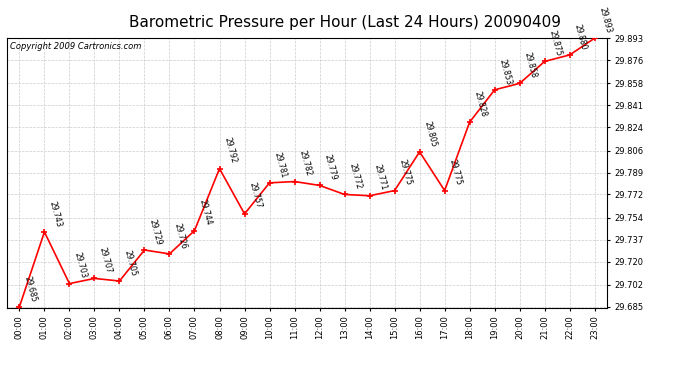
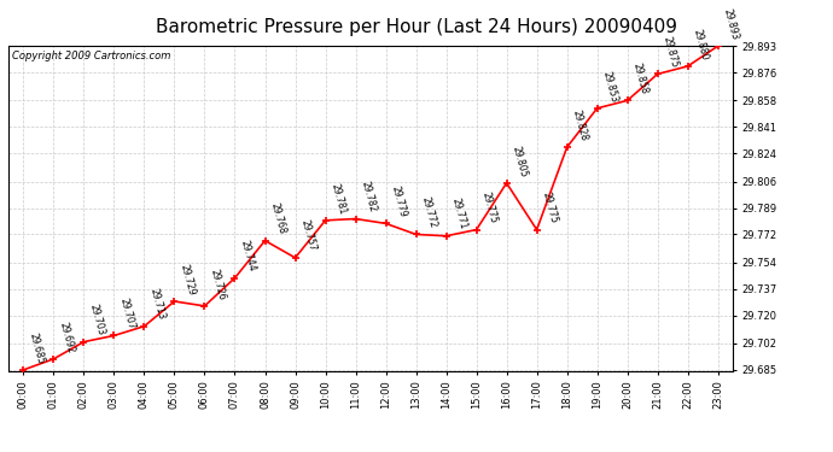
01:00: 29.743 -> 29.692
04:00: 29.705 -> 29.713
08:00: 29.792 -> 29.768
